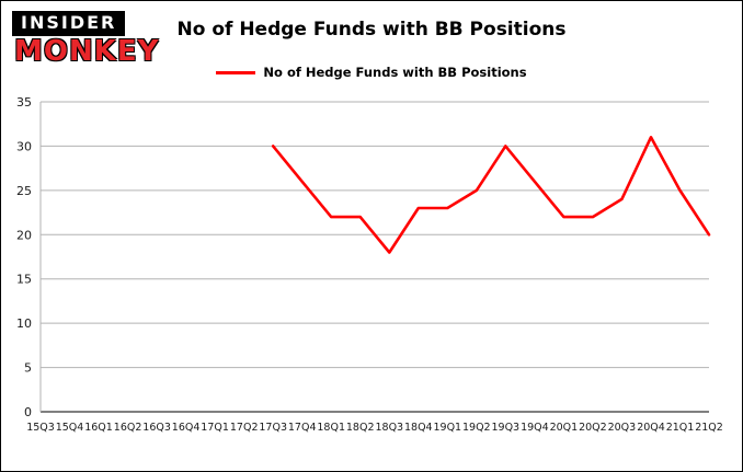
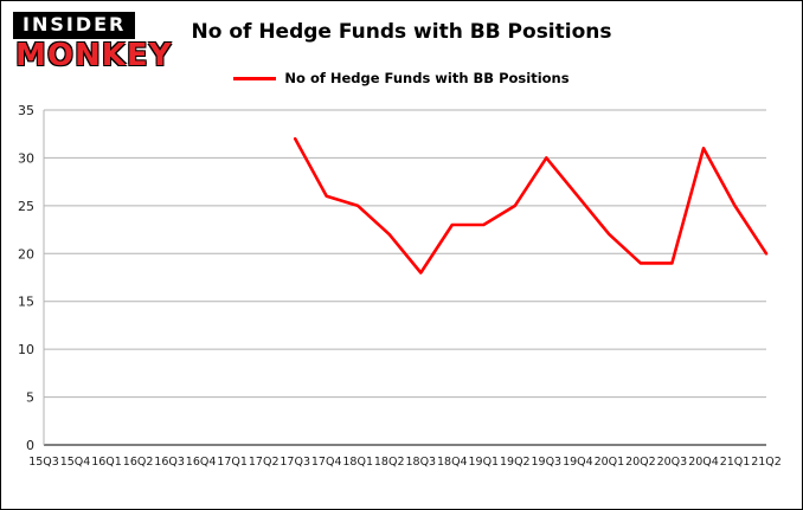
17Q3: 30 -> 32
18Q1: 22 -> 25
20Q2: 22 -> 19
20Q3: 24 -> 19
